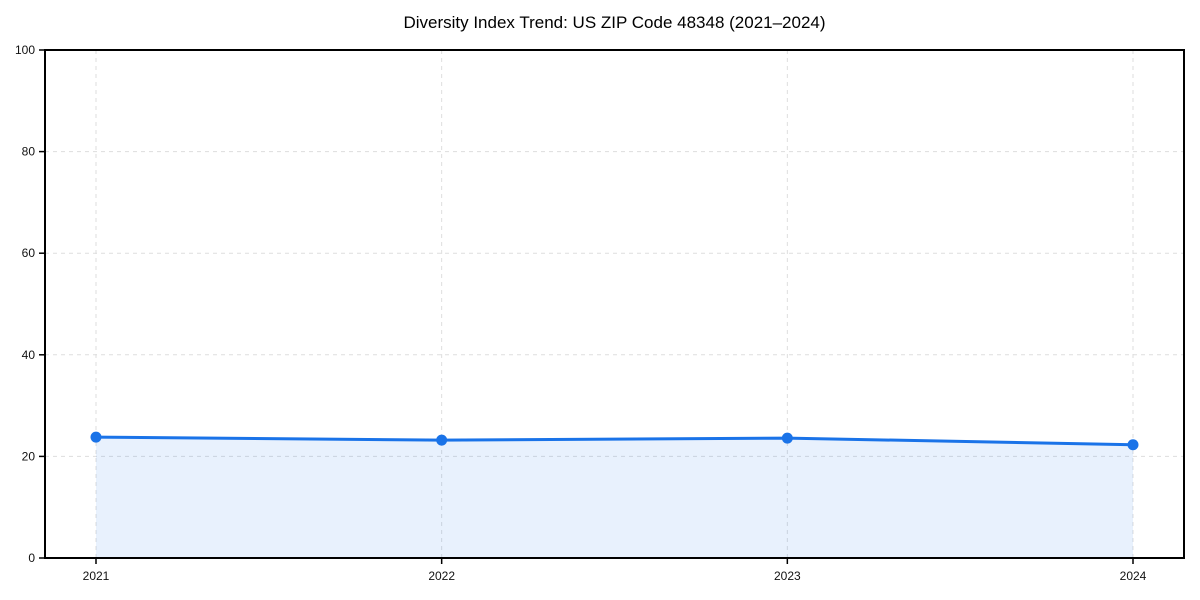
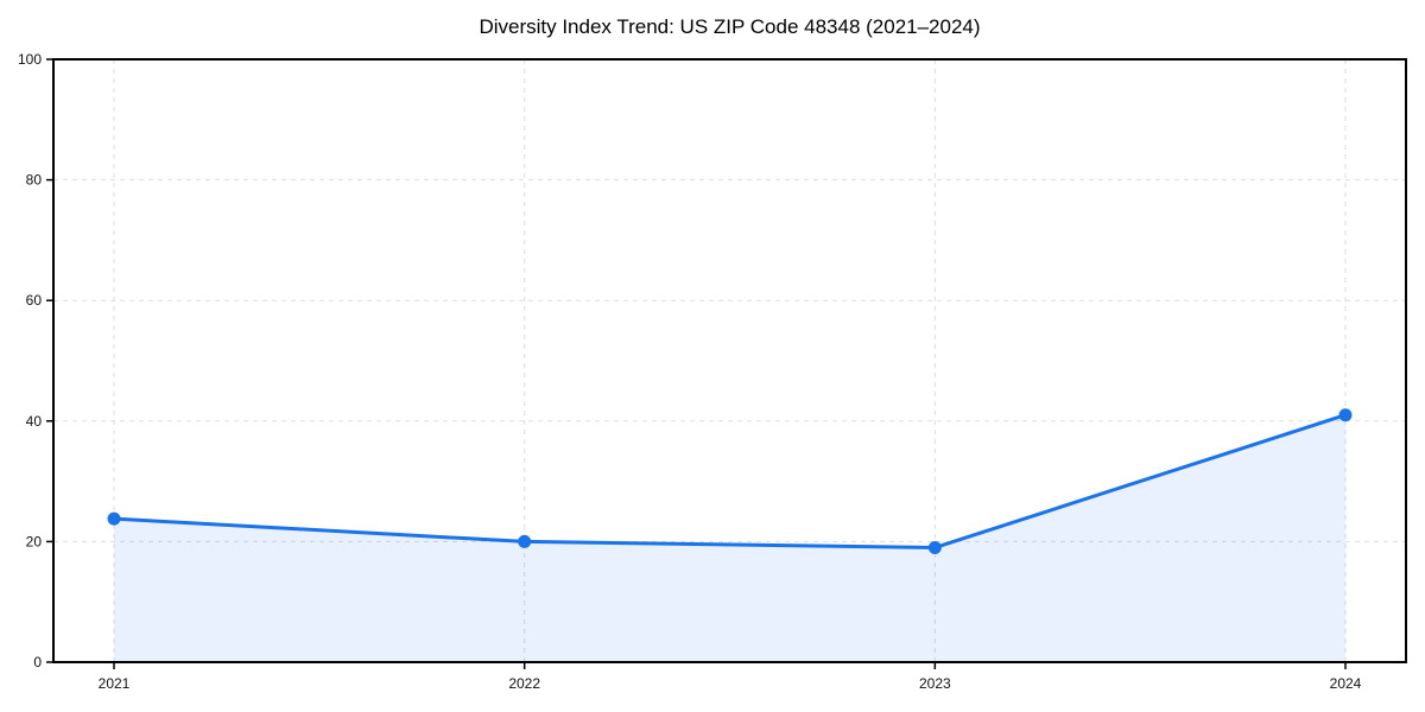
2022: 23 -> 20
2023: 24 -> 19
2024: 22 -> 41
